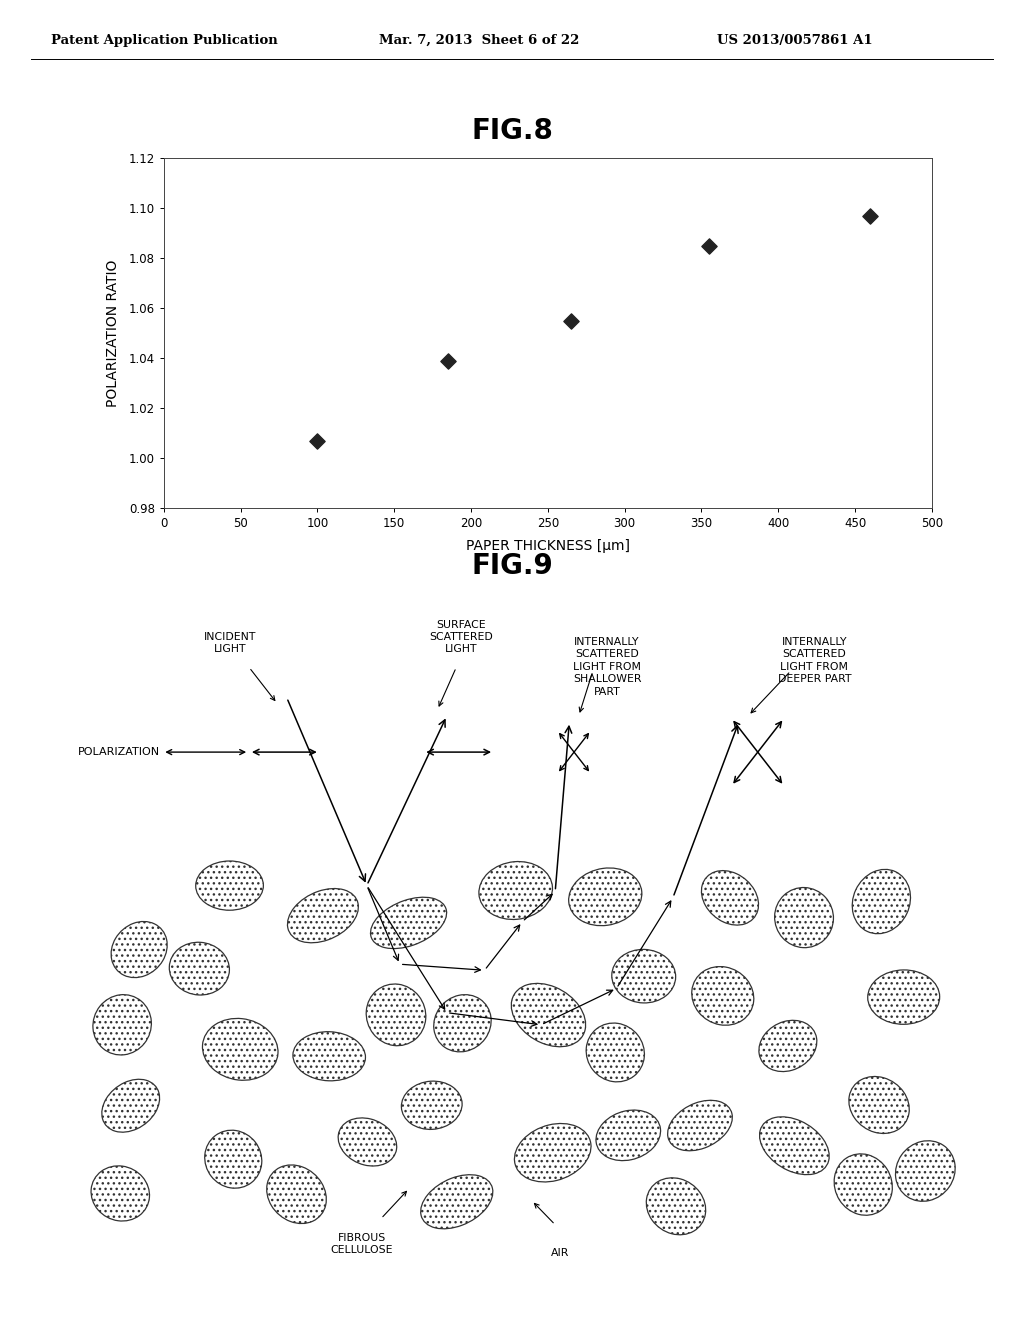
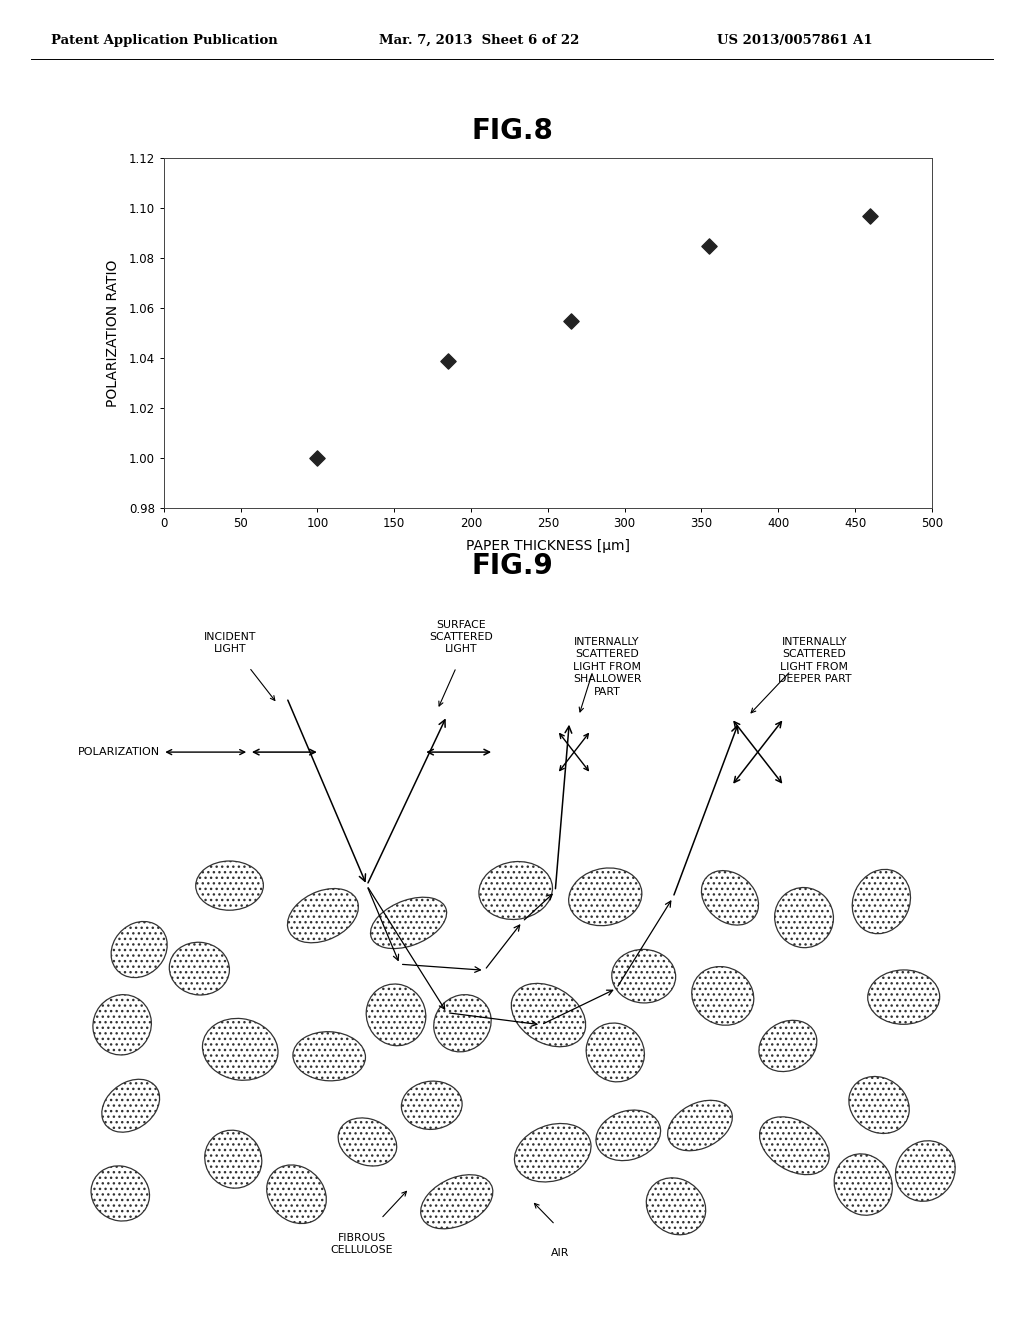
100: 1.007 -> 1.000
